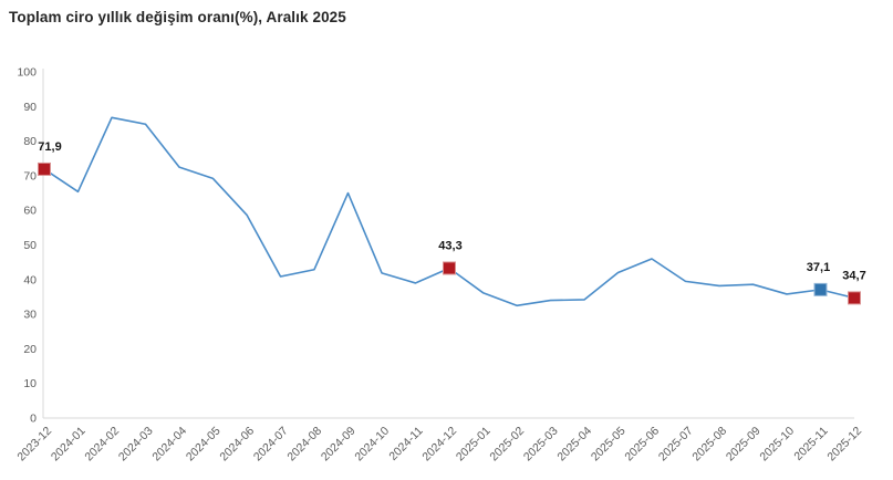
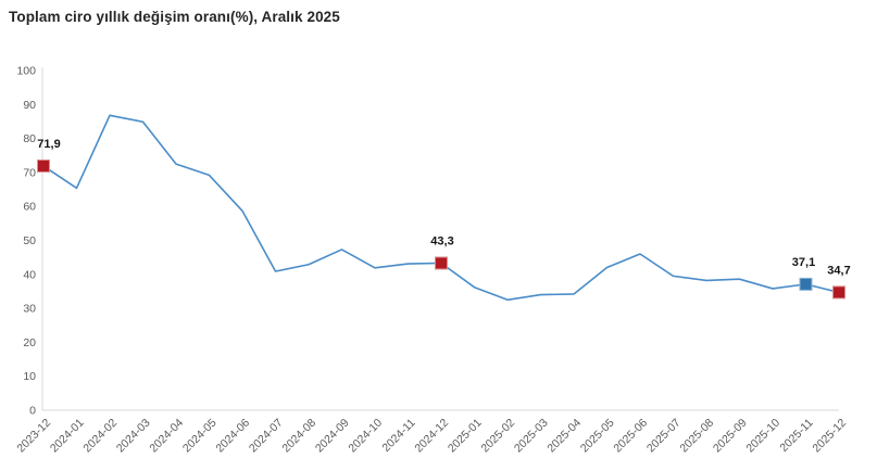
2024-09: 65 -> 47
2024-11: 39 -> 43
